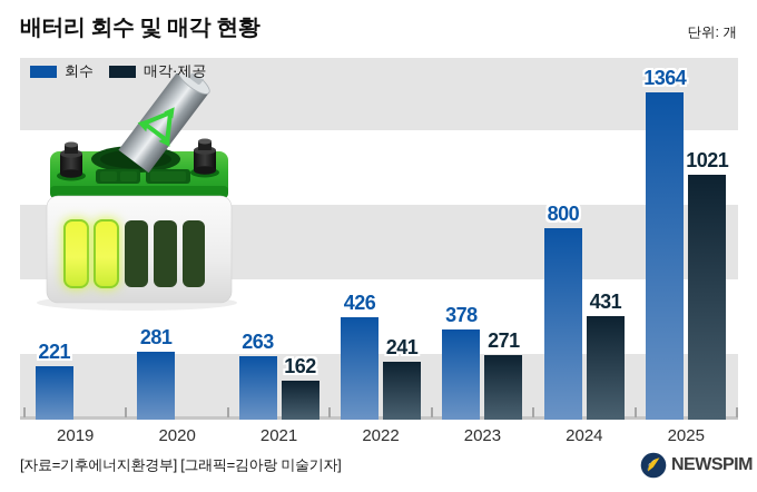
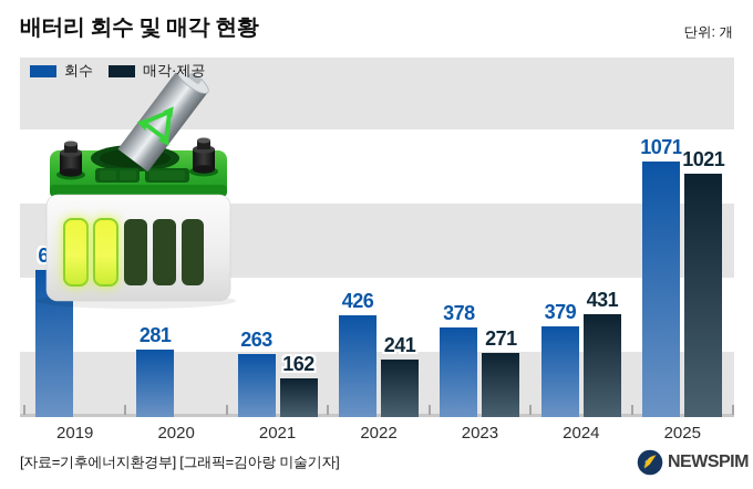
회수/2019: 221 -> 616
회수/2024: 800 -> 379
회수/2025: 1364 -> 1071
